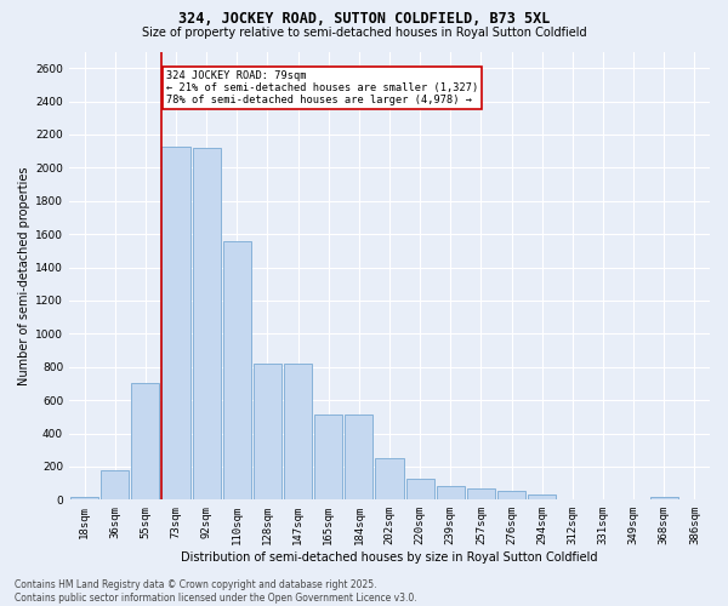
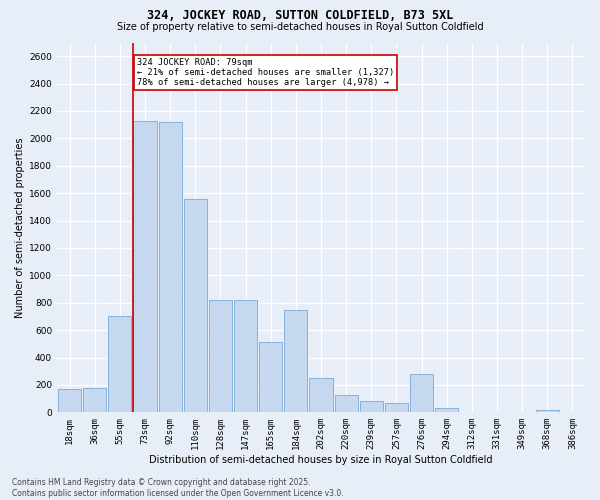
18sqm: 20 -> 170
184sqm: 510 -> 750
276sqm: 60 -> 280
